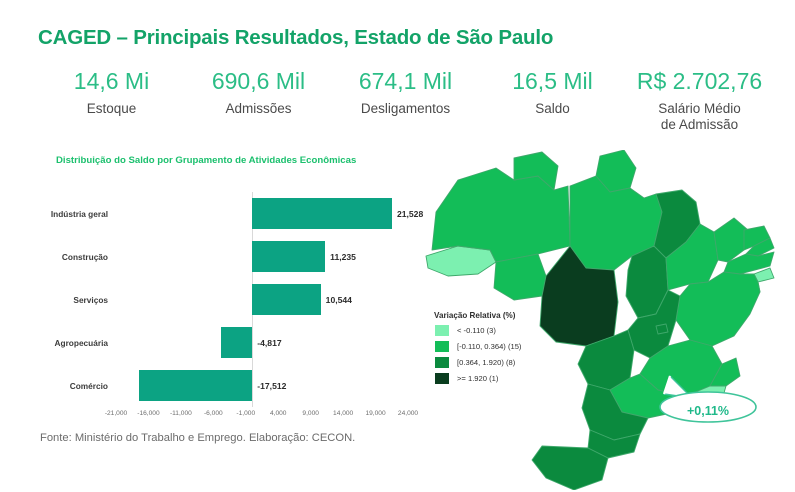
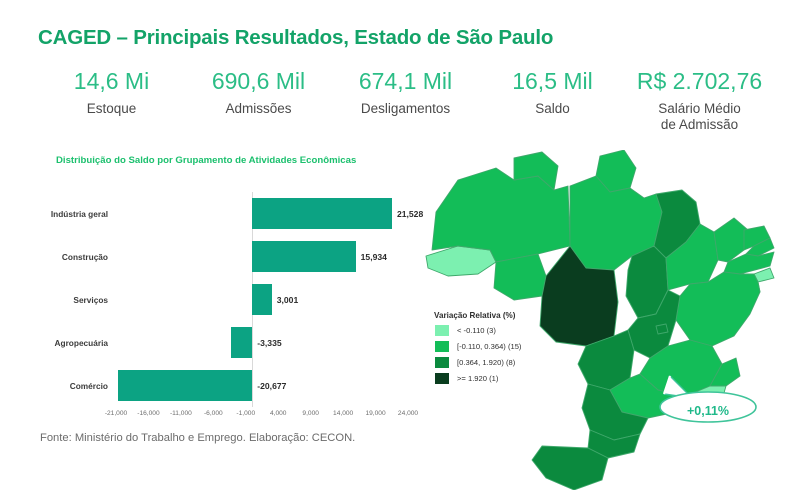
Construção: 11,235 -> 15,934
Serviços: 10,544 -> 3,001
Agropecuária: -4,817 -> -3,335
Comércio: -17,512 -> -20,677
